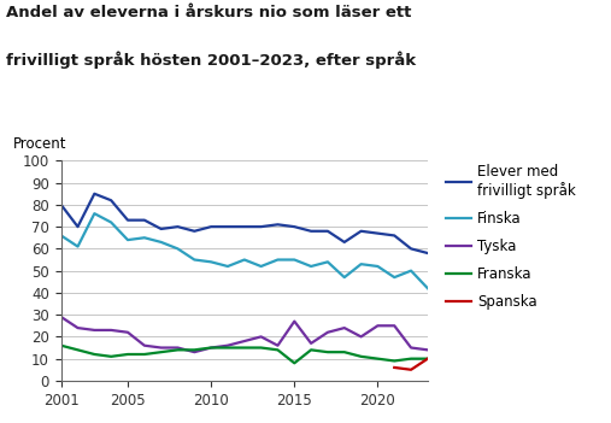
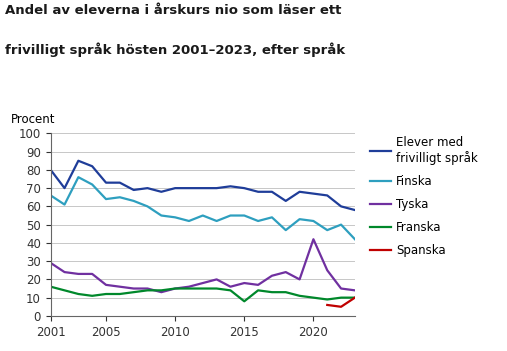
Tyska/2005: 22 -> 17
Tyska/2015: 27 -> 18
Tyska/2020: 25 -> 42
